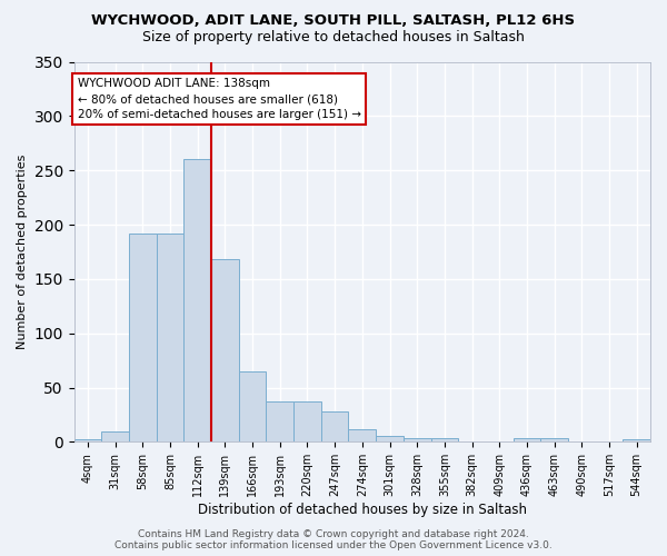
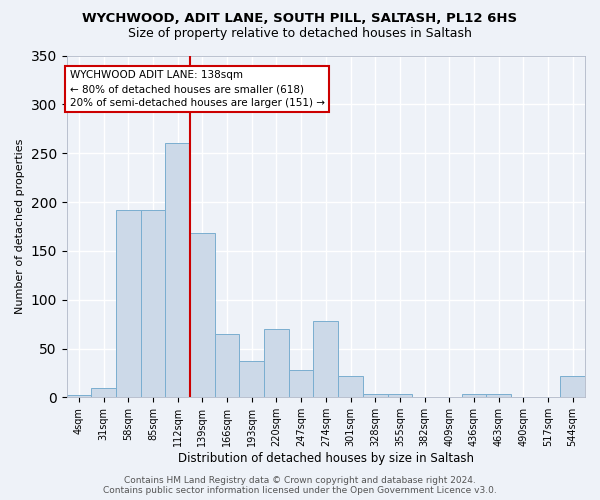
220sqm: 37 -> 70
274sqm: 12 -> 78
301sqm: 5 -> 22
544sqm: 2 -> 22
